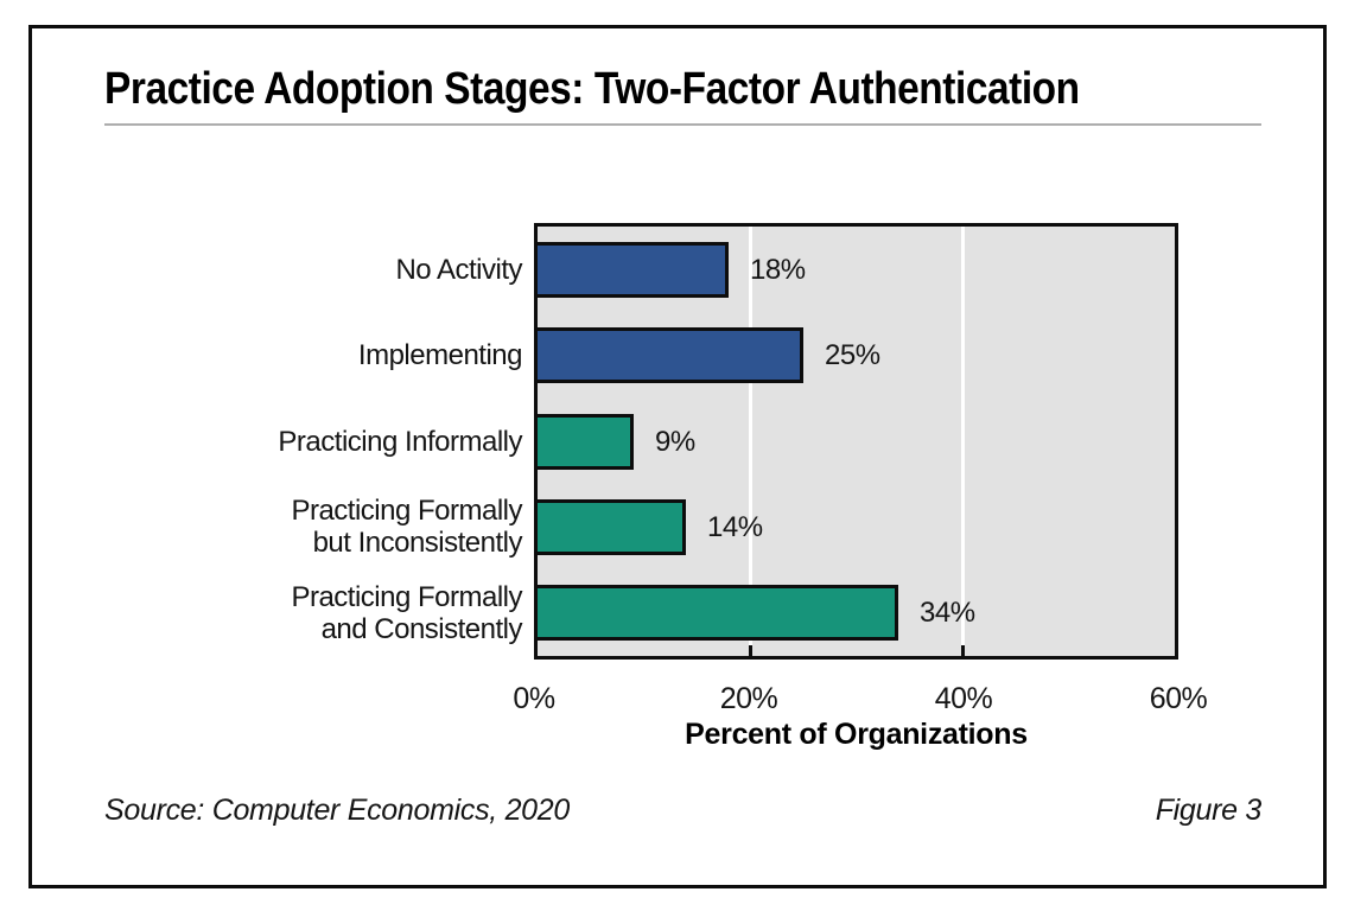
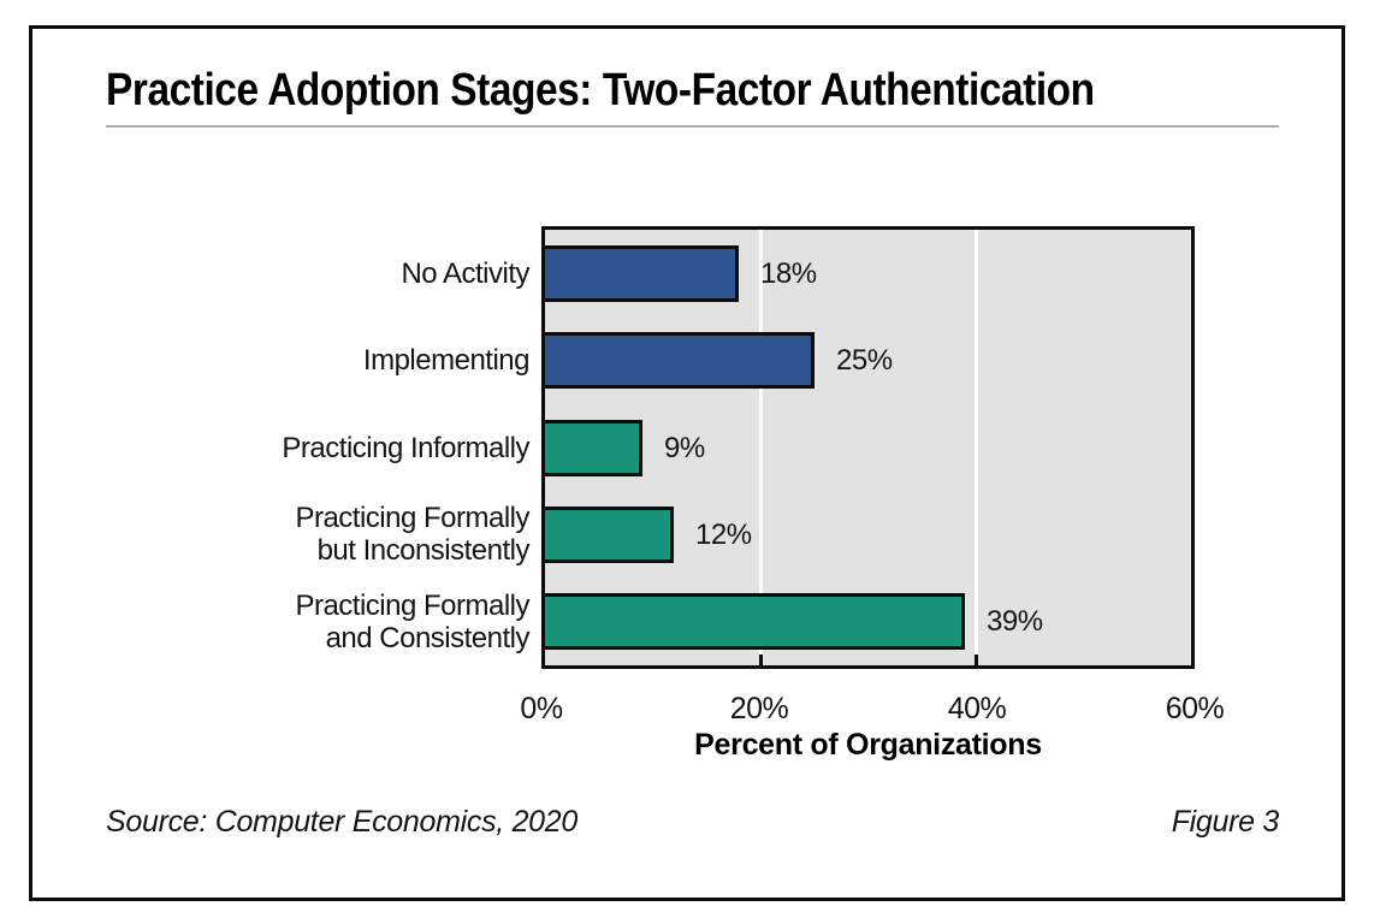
Practicing Formally but Inconsistently: 14% -> 12%
Practicing Formally and Consistently: 34% -> 39%
